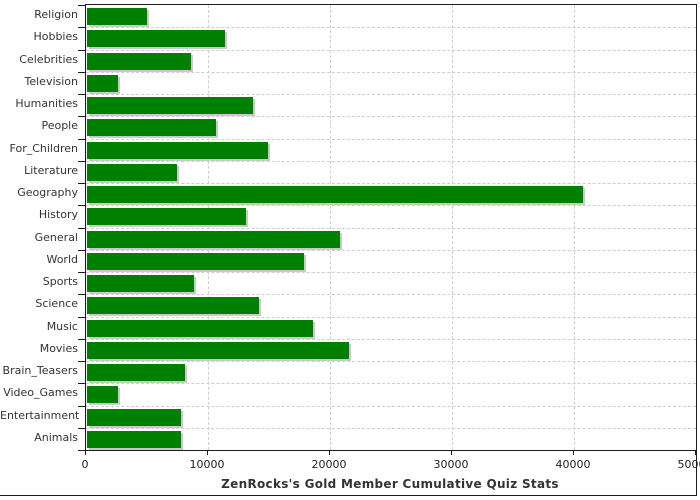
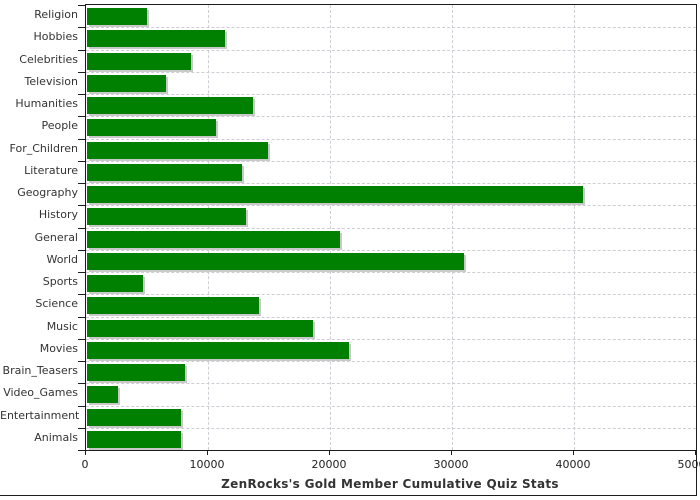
Television: 2500 -> 6500
Literature: 7400 -> 12700
World: 17800 -> 30900
Sports: 8800 -> 4600
